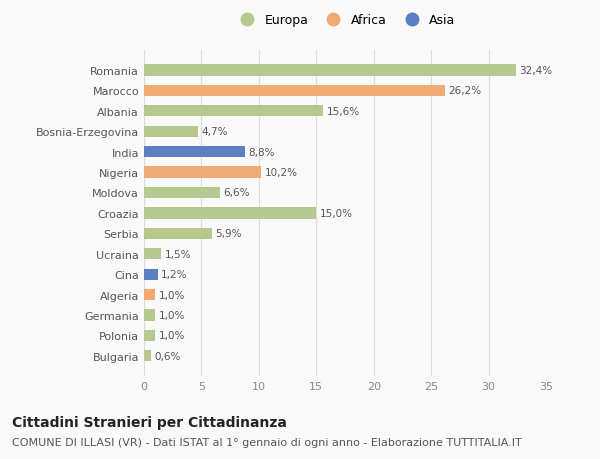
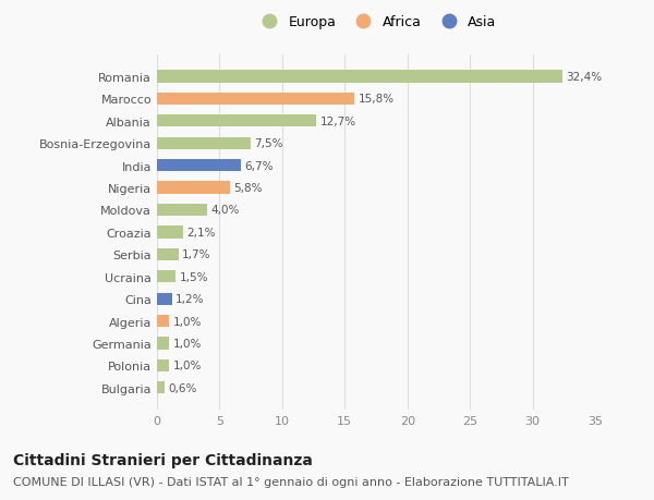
Marocco: 26,2% -> 15,8%
Albania: 15,6% -> 12,7%
Bosnia-Erzegovina: 4,7% -> 7,5%
India: 8,8% -> 6,7%
Nigeria: 10,2% -> 5,8%
Moldova: 6,6% -> 4,0%
Croazia: 15,0% -> 2,1%
Serbia: 5,9% -> 1,7%
